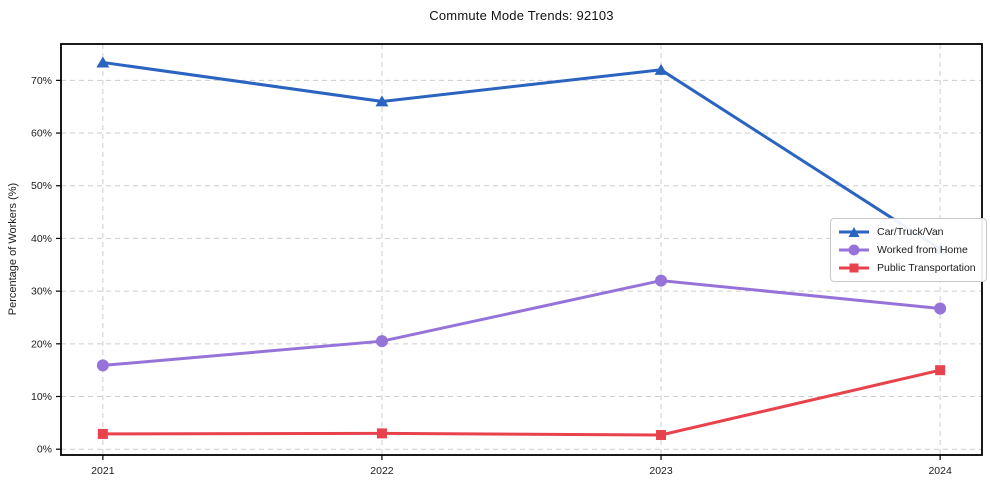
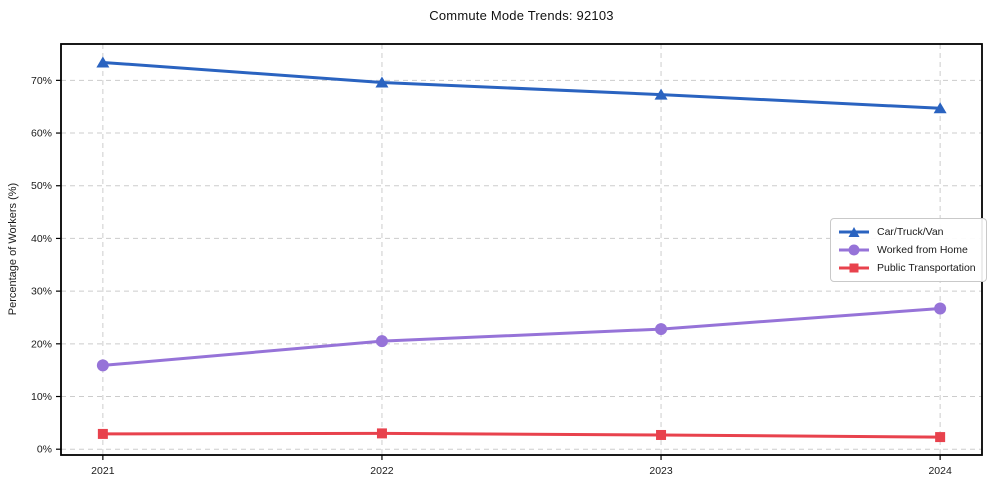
Car/Truck/Van/2022: 66% -> 70%
Car/Truck/Van/2023: 72% -> 67%
Worked from Home/2023: 32% -> 23%
Car/Truck/Van/2024: 38% -> 65%
Public Transportation/2024: 15% -> 2%
